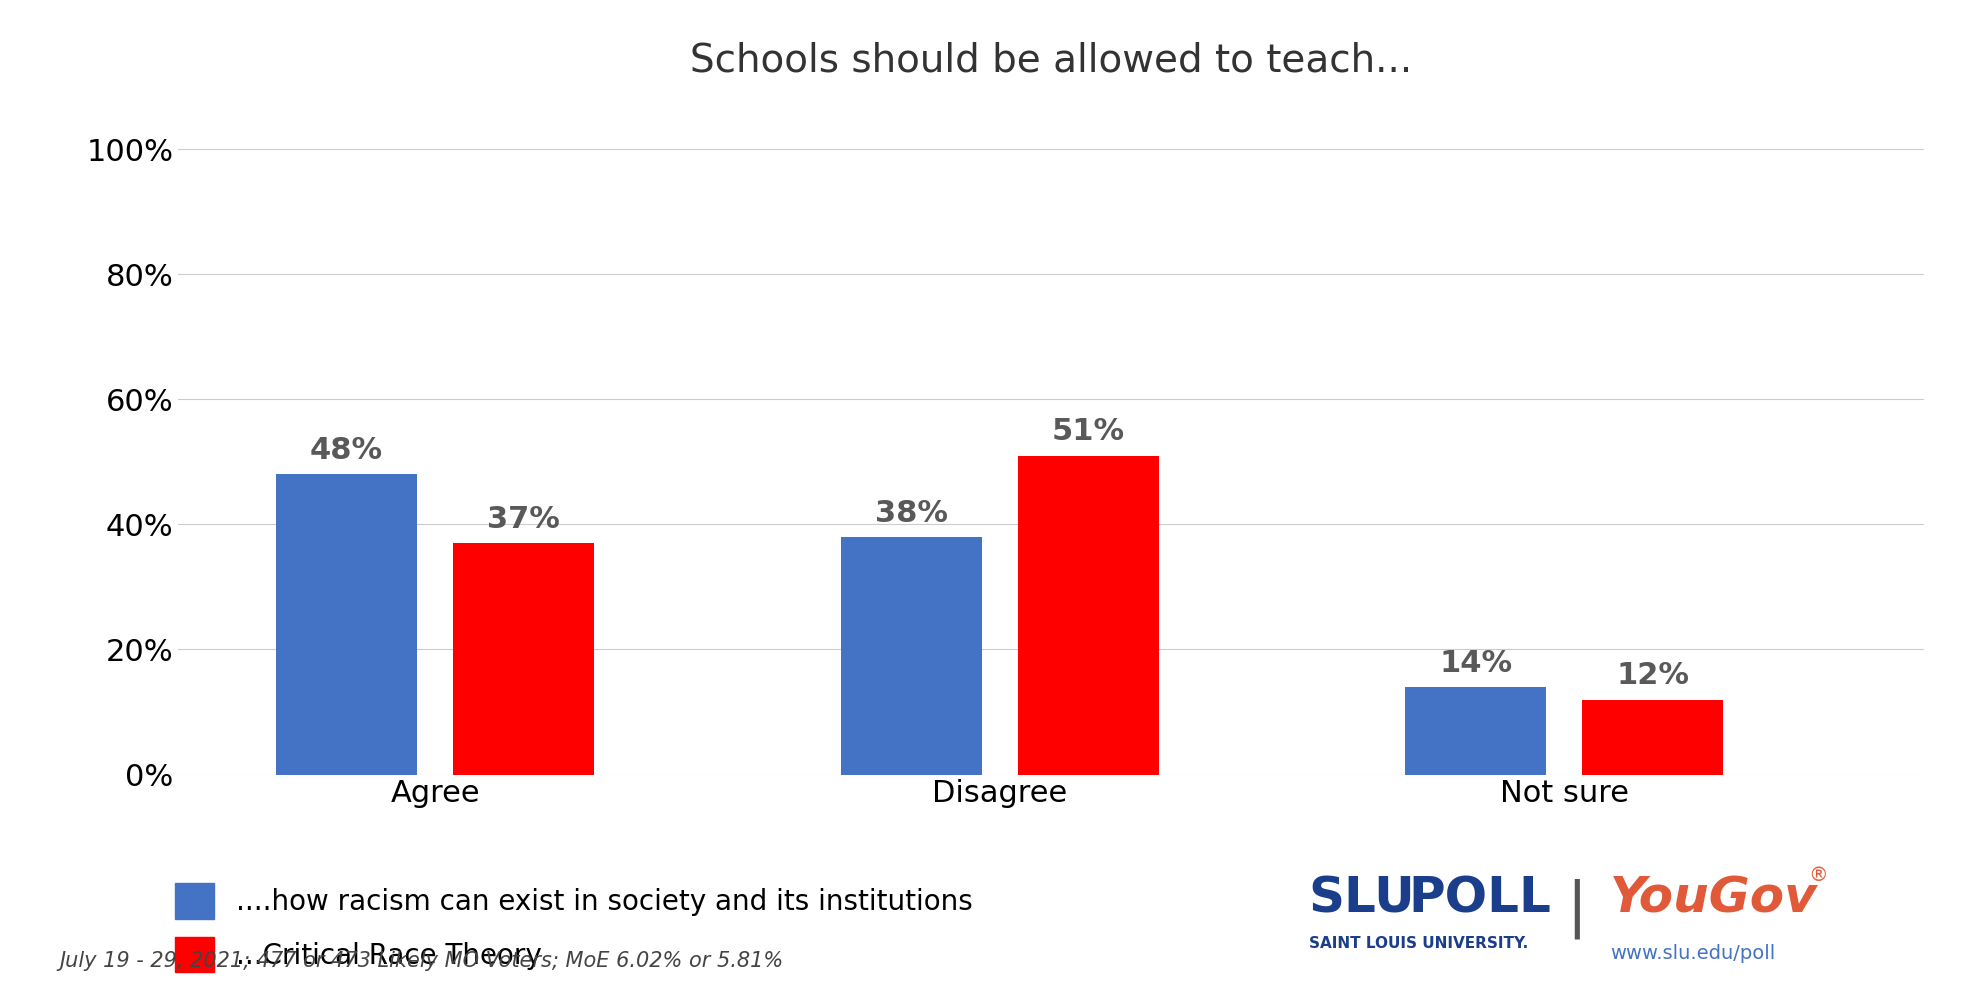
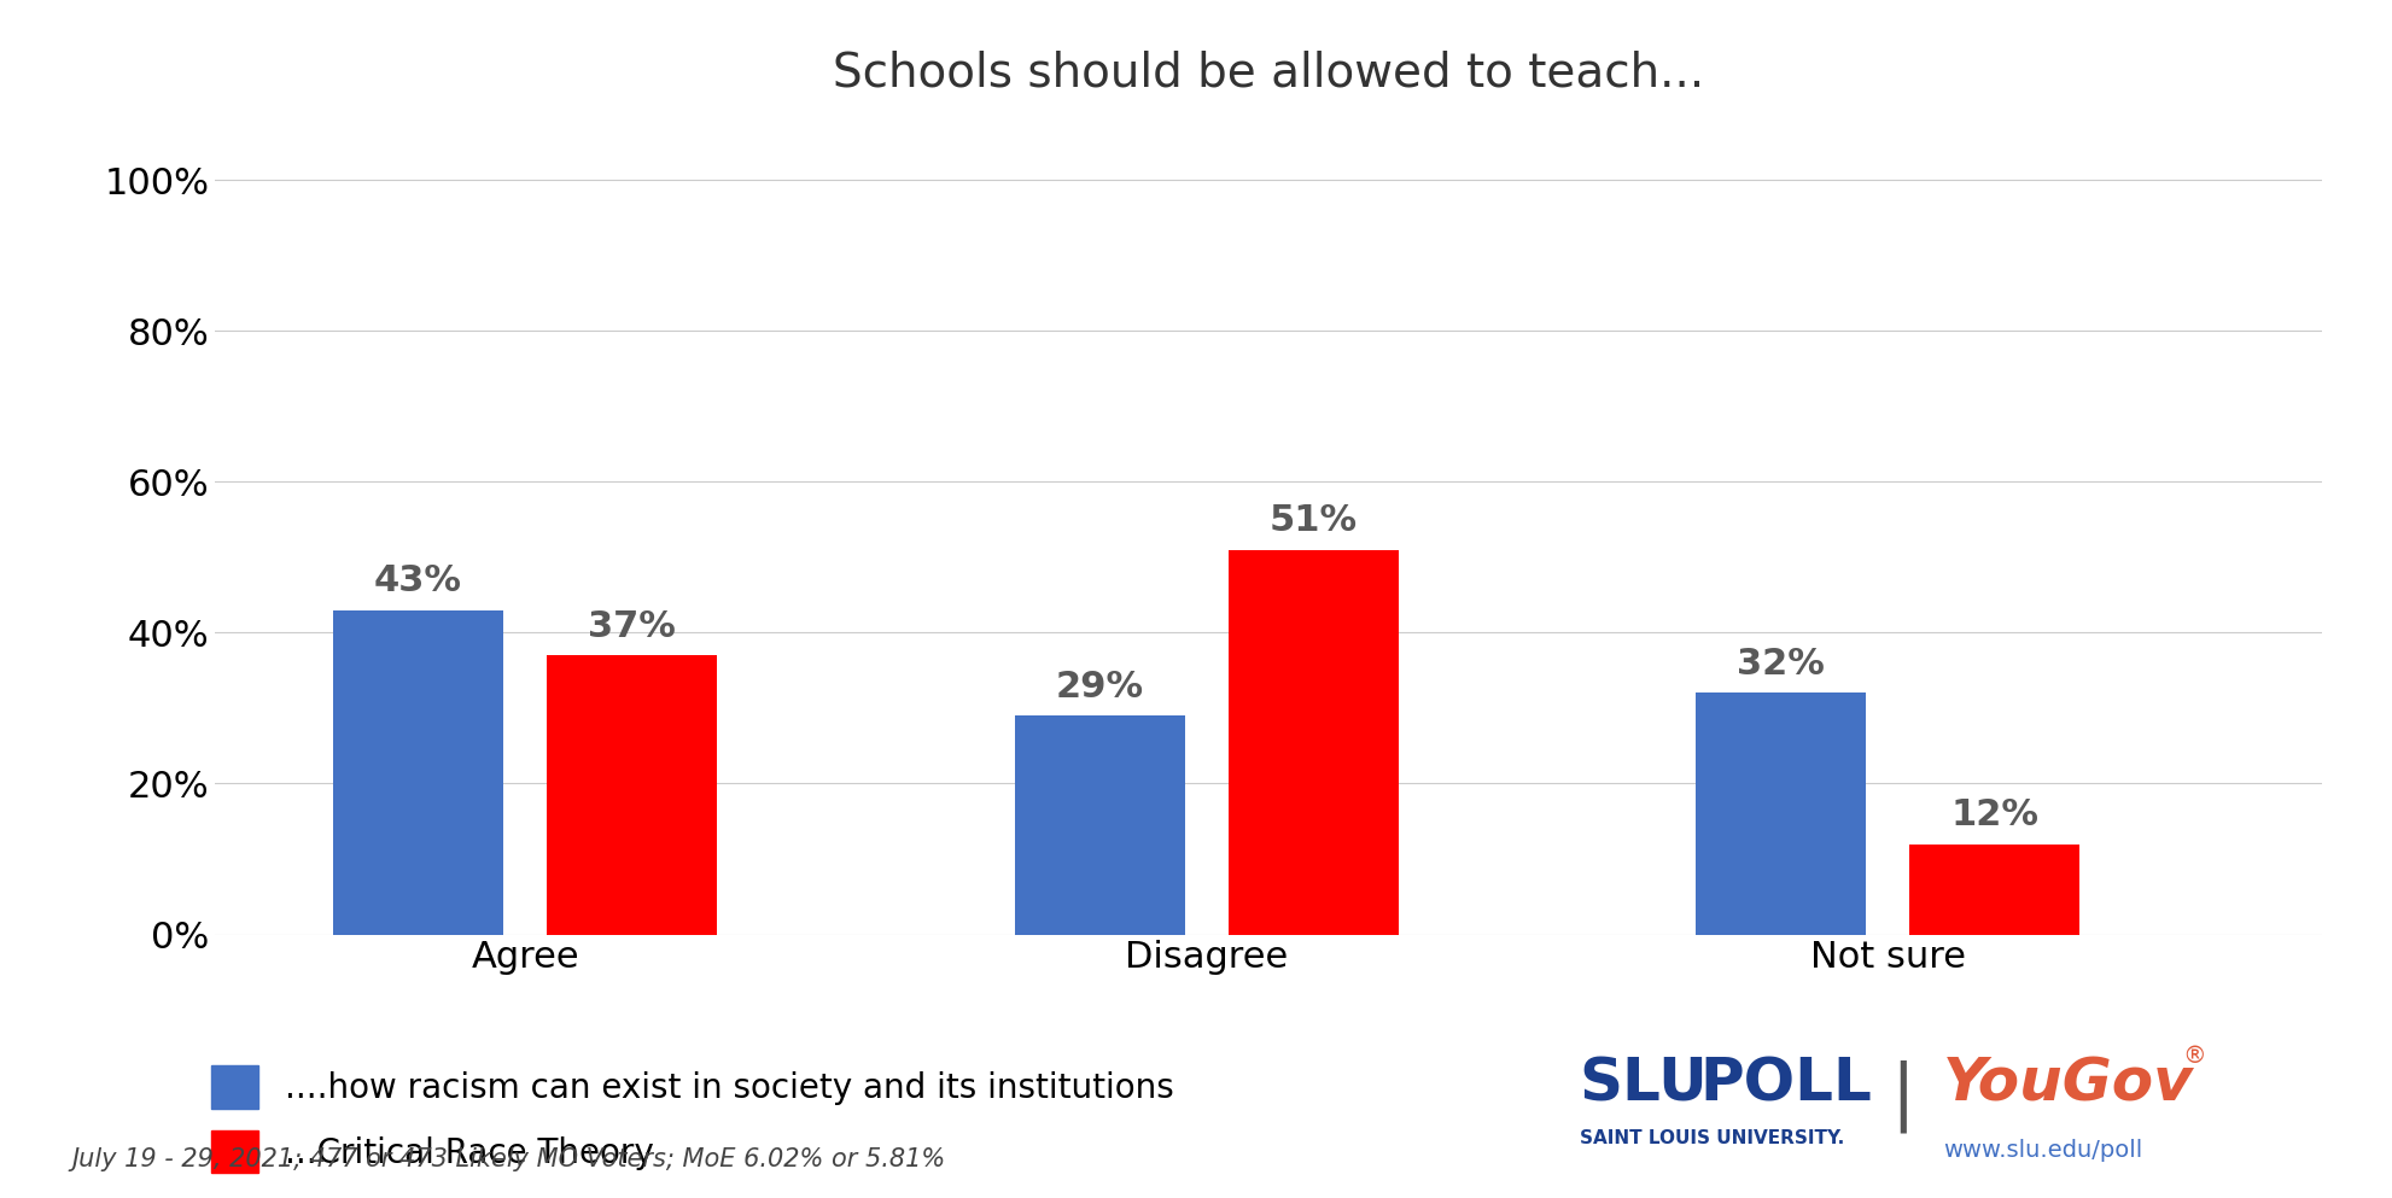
....how racism can exist in society and its institutions/Agree: 48% -> 43%
....how racism can exist in society and its institutions/Disagree: 38% -> 29%
....how racism can exist in society and its institutions/Not sure: 14% -> 32%
